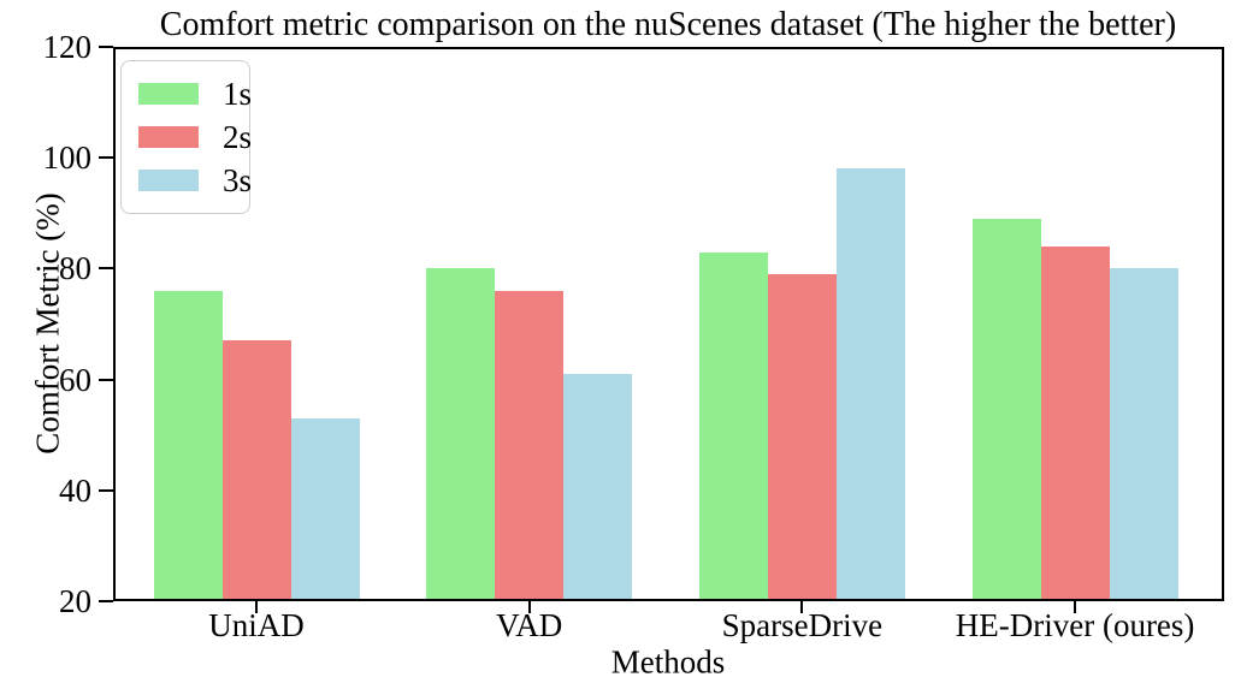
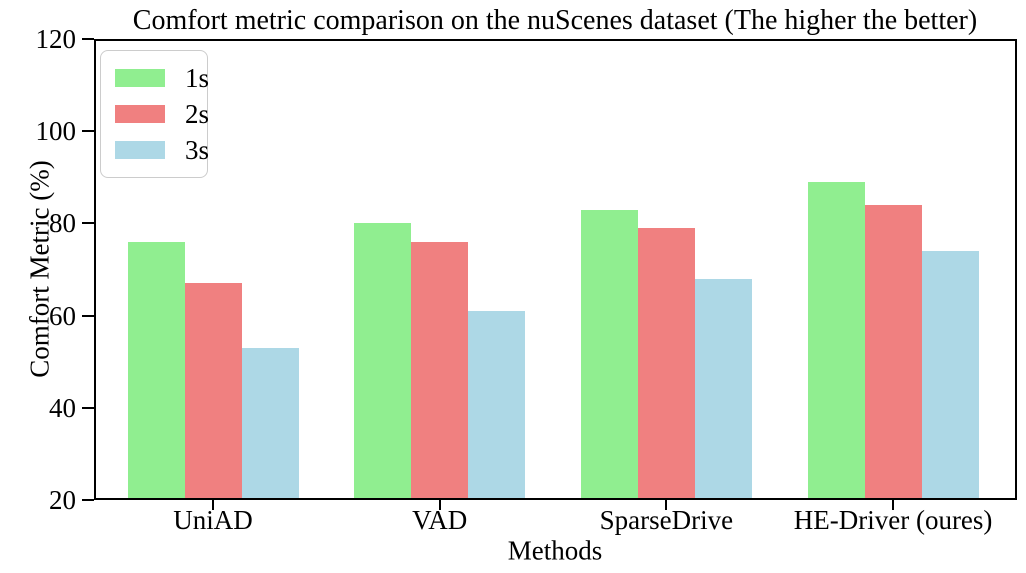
3s/SparseDrive: 98 -> 68
3s/HE-Driver (oures): 80 -> 74
